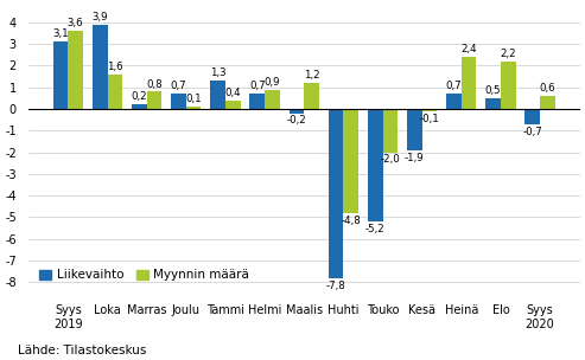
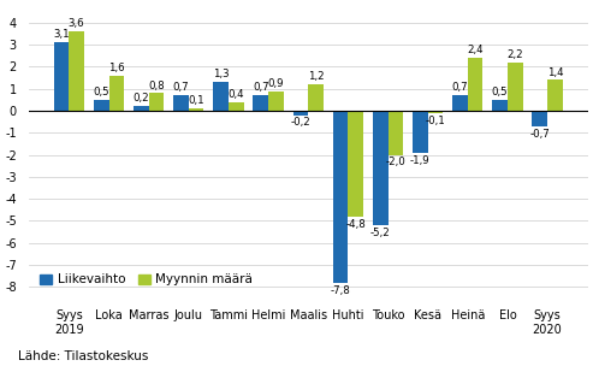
Liikevaihto/Loka: 3,9 -> 0,5
Myynnin määrä/Syys 2020: 0,6 -> 1,4
